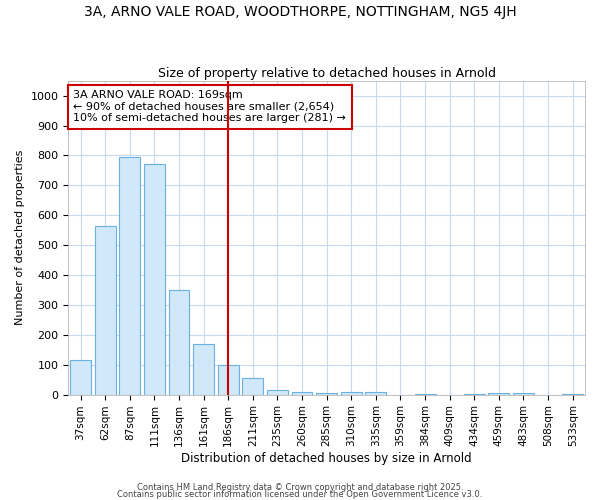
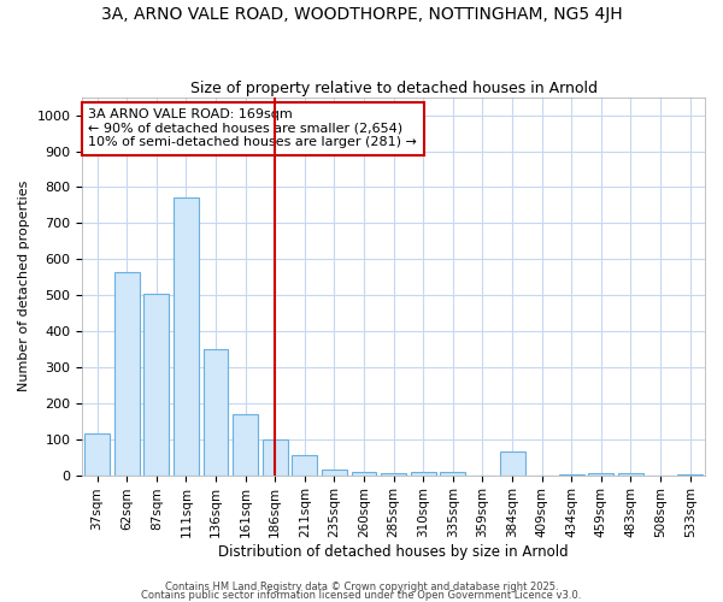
87sqm: 795 -> 505
384sqm: 3 -> 65
